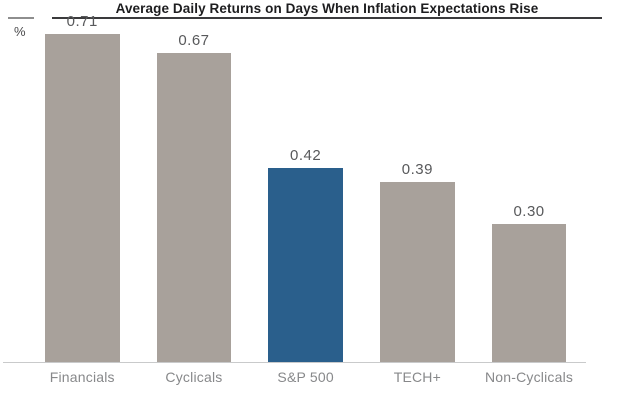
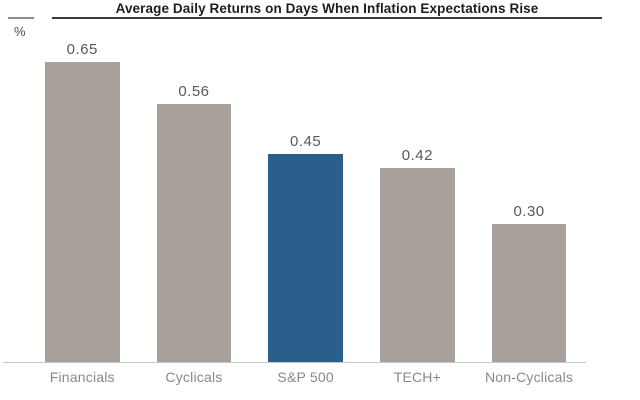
Financials: 0.71 -> 0.65
Cyclicals: 0.67 -> 0.56
S&P 500: 0.42 -> 0.45
TECH+: 0.39 -> 0.42
